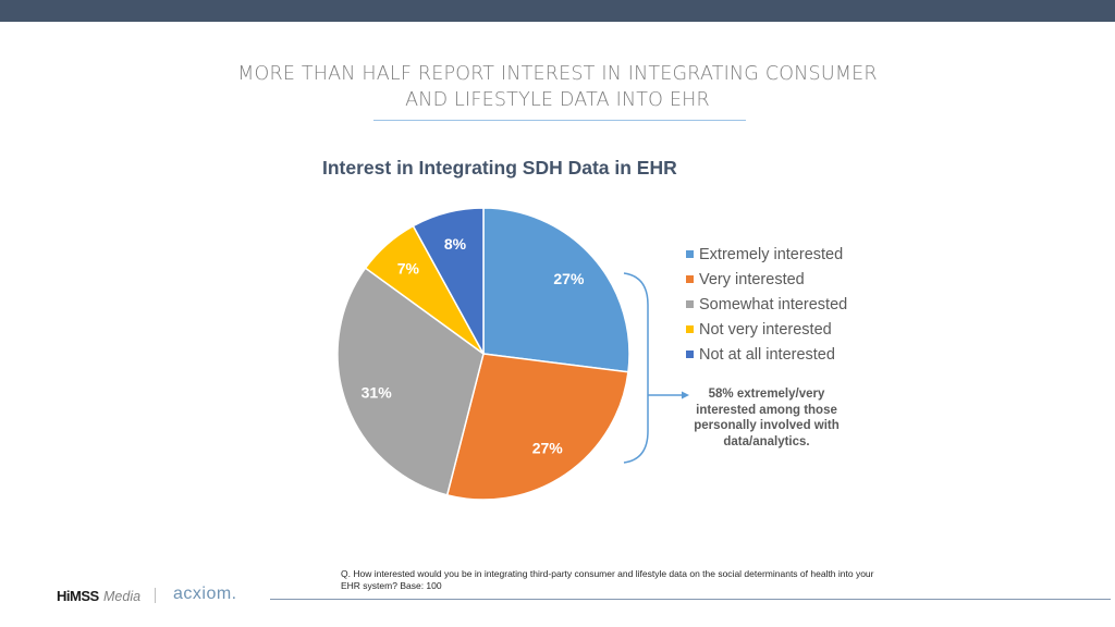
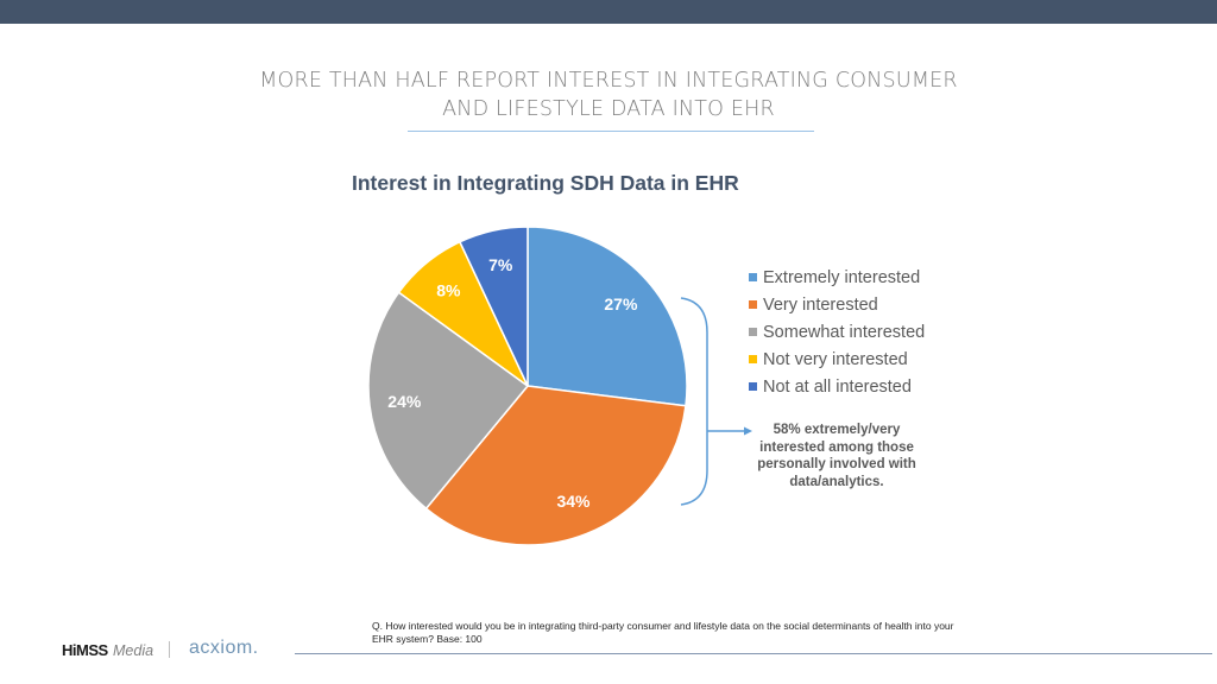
Very interested: 27% -> 34%
Somewhat interested: 31% -> 24%
Not very interested: 7% -> 8%
Not at all interested: 8% -> 7%
